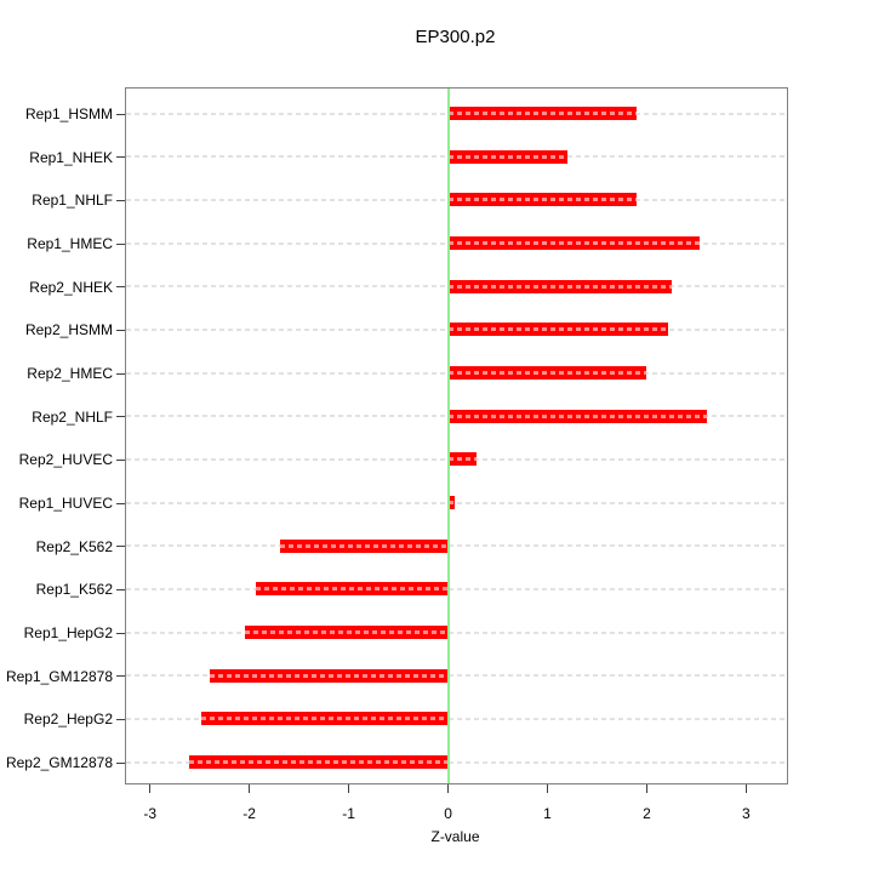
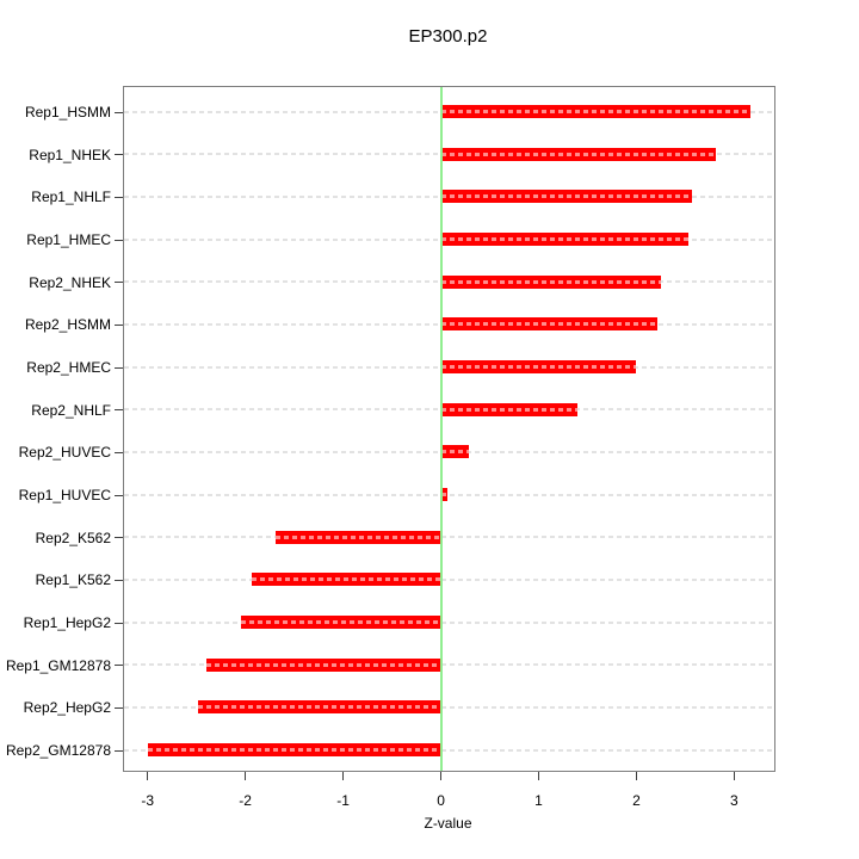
Rep1_HSMM: 1.9 -> 3.2
Rep1_NHEK: 1.2 -> 2.8
Rep1_NHLF: 1.9 -> 2.6
Rep2_NHLF: 2.6 -> 1.4
Rep2_GM12878: -2.6 -> -3.0
